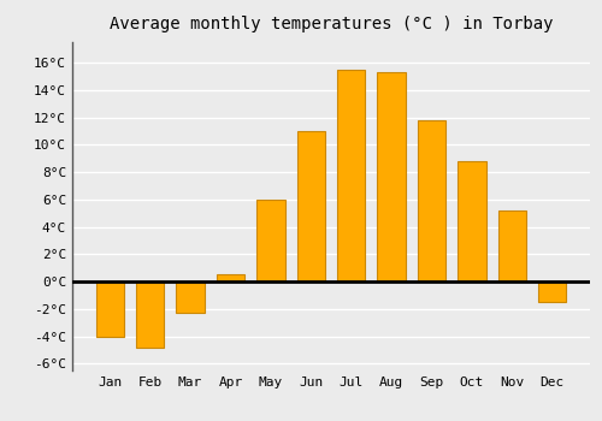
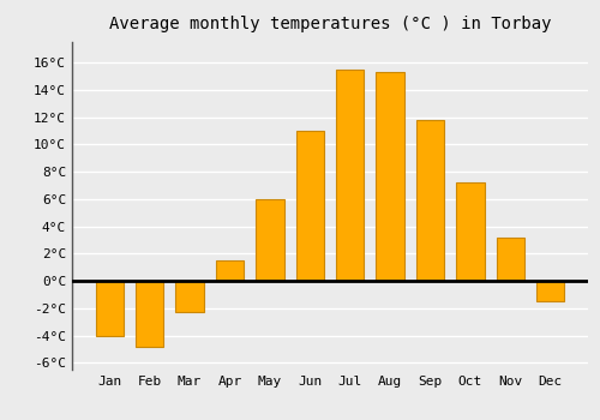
Apr: 0.5°C -> 1.5°C
Oct: 8.8°C -> 7.2°C
Nov: 5.2°C -> 3.2°C
